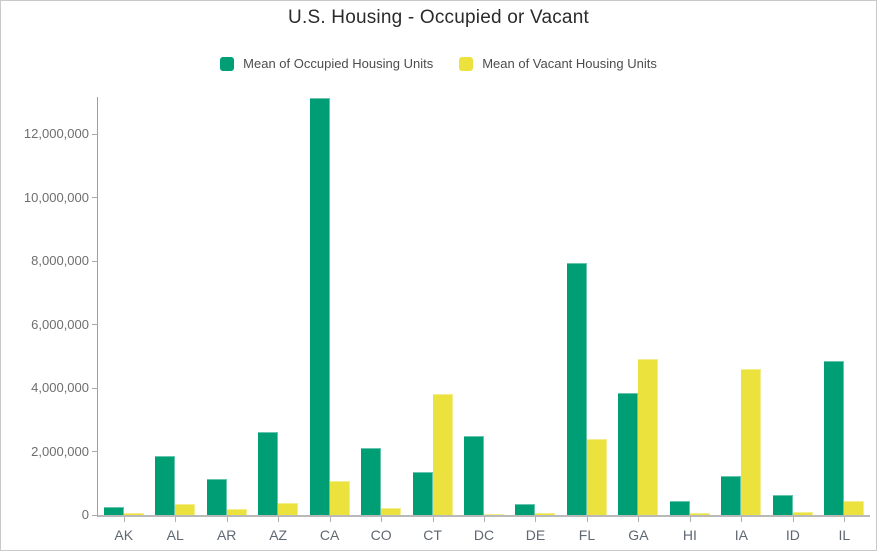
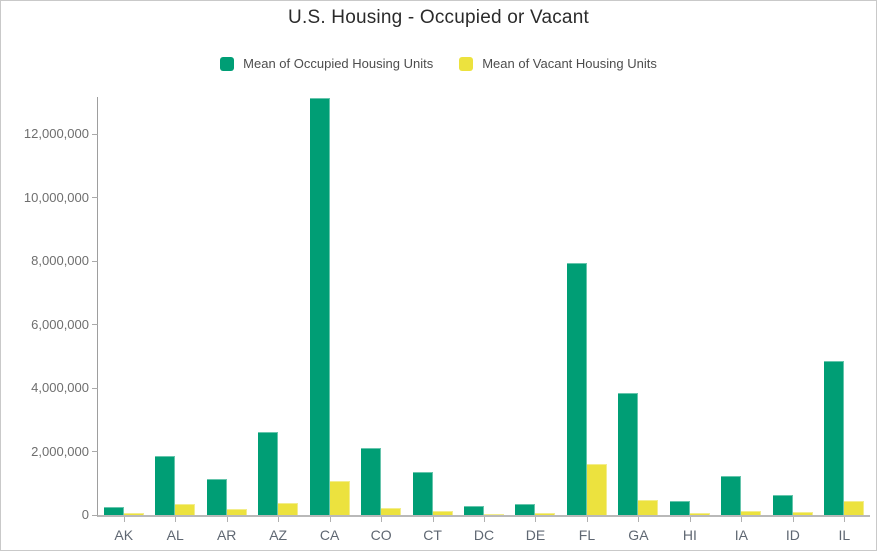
Mean of Vacant Housing Units/CT: 3800000 -> 100000
Mean of Occupied Housing Units/DC: 2500000 -> 300000
Mean of Vacant Housing Units/FL: 2400000 -> 1600000
Mean of Vacant Housing Units/GA: 4900000 -> 500000
Mean of Vacant Housing Units/IA: 4600000 -> 100000
